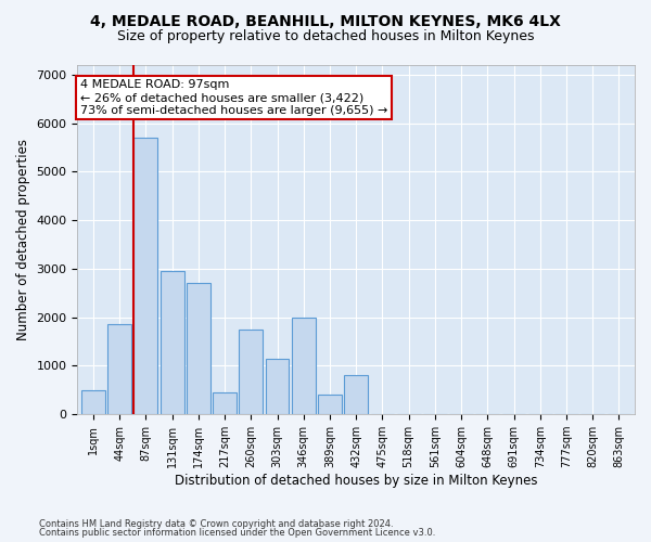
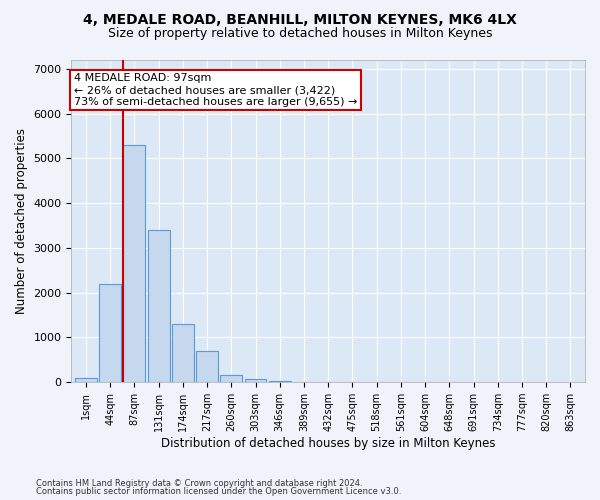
1sqm: 500 -> 100
44sqm: 1850 -> 2200
87sqm: 5700 -> 5300
131sqm: 2950 -> 3400
174sqm: 2700 -> 1300
217sqm: 450 -> 700
260sqm: 1750 -> 160
303sqm: 1150 -> 80
346sqm: 2000 -> 30
389sqm: 400 -> 10
432sqm: 800 -> 0
